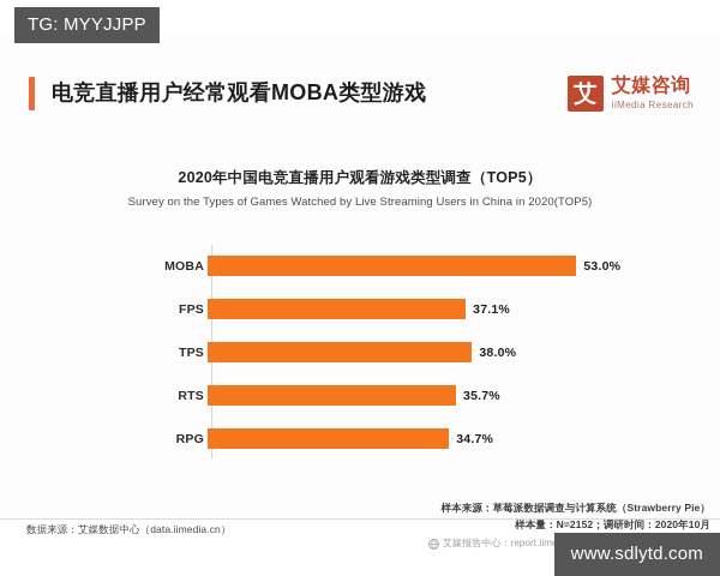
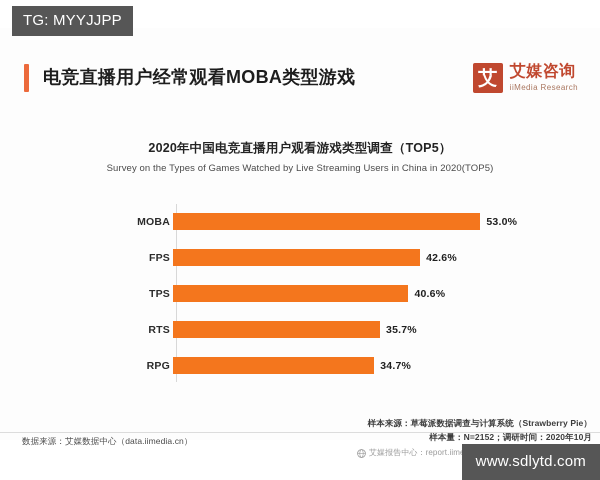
FPS: 37.1% -> 42.6%
TPS: 38.0% -> 40.6%
